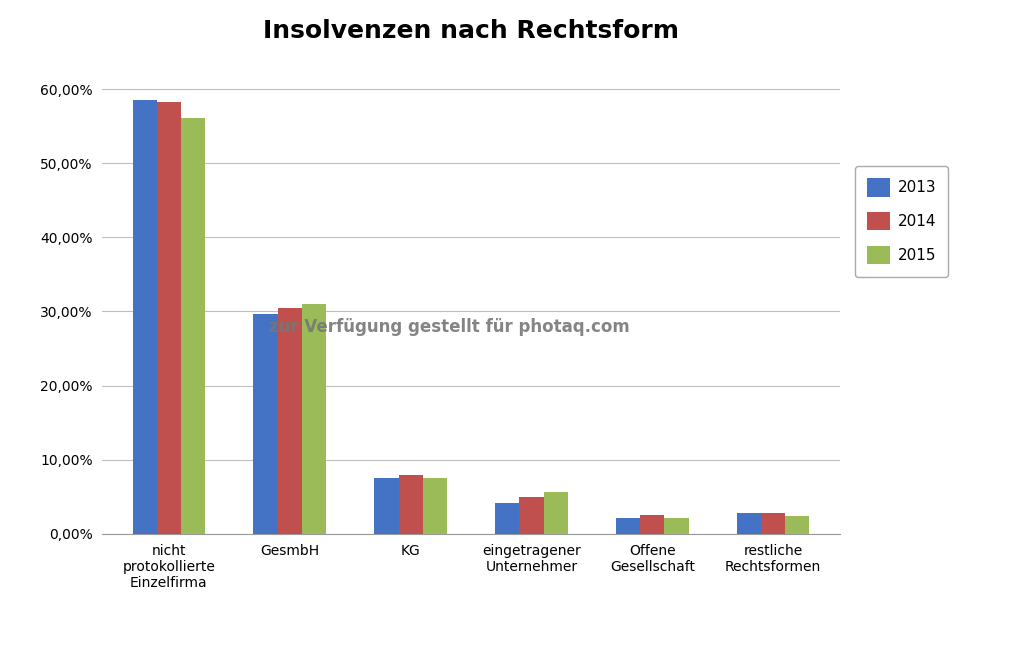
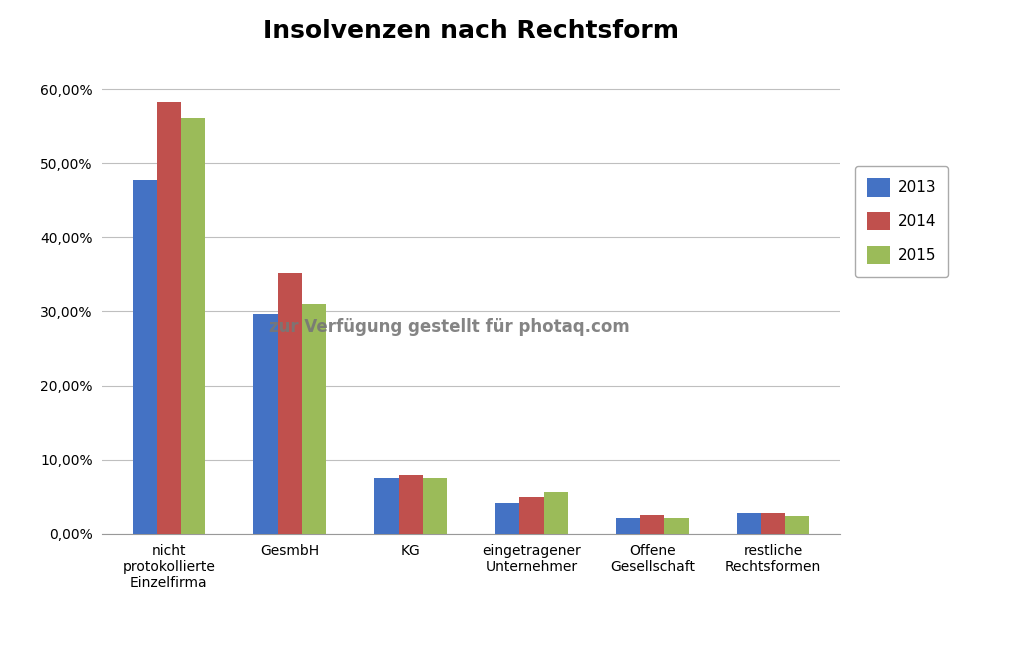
2013/nicht protokollierte Einzelfirma: 58,5% -> 47,8%
2014/GesmbH: 30,5% -> 35,2%
